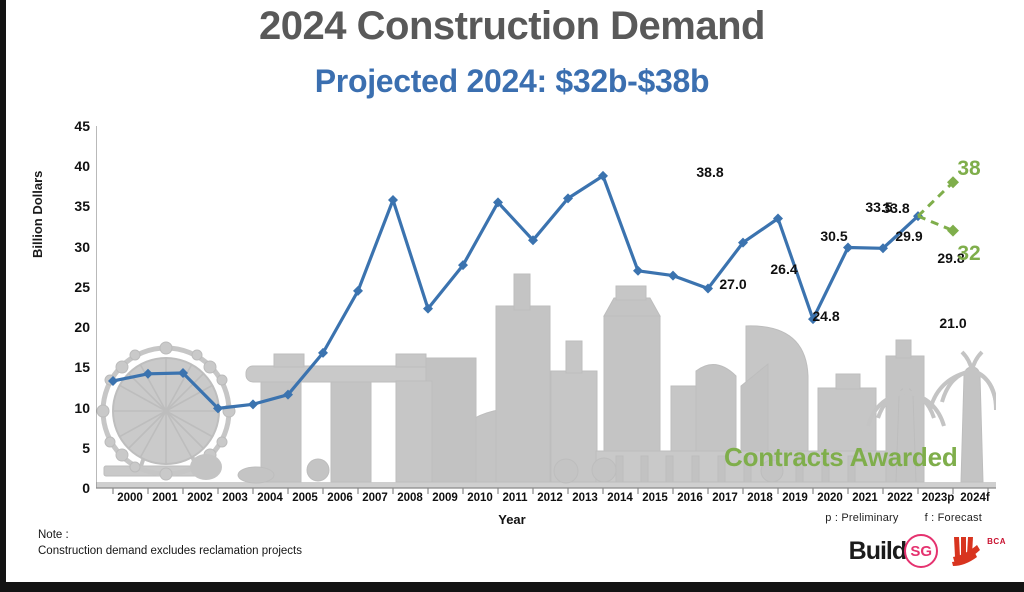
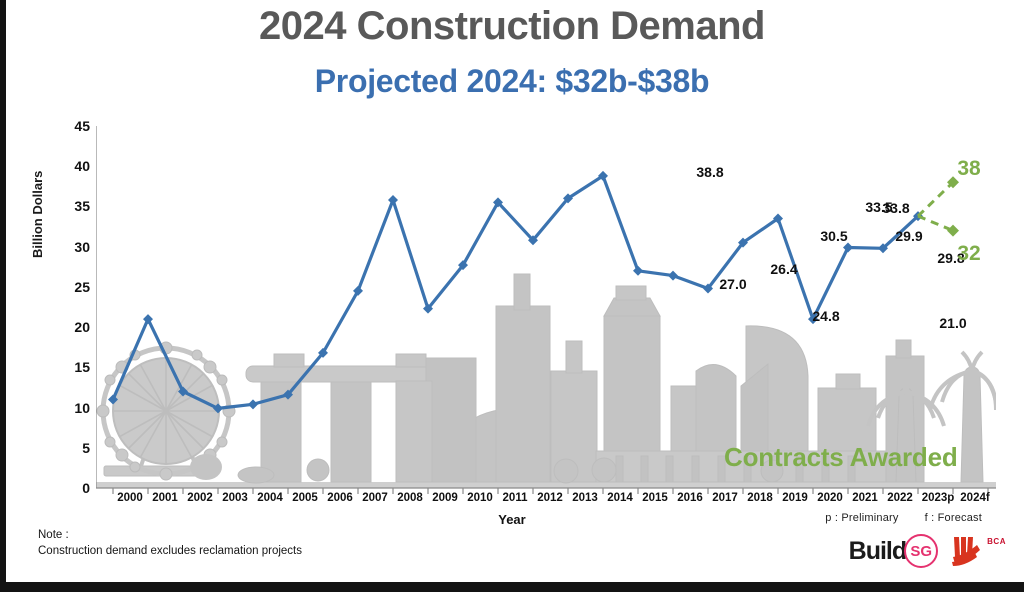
Contracts Awarded/2000: 13 -> 11
Contracts Awarded/2001: 14 -> 21
Contracts Awarded/2002: 14 -> 12
